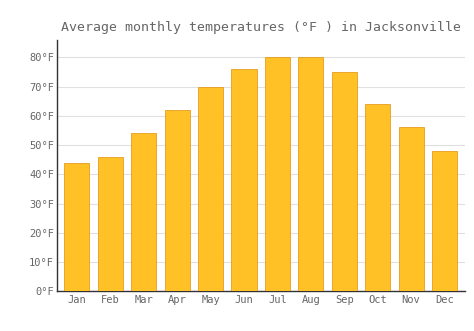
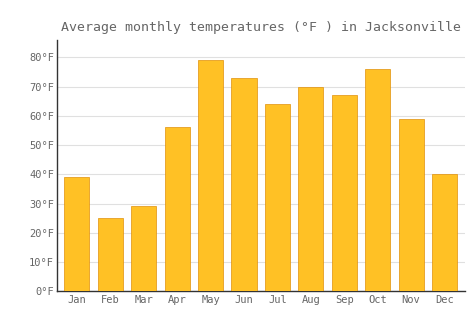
Jan: 44°F -> 39°F
Feb: 46°F -> 25°F
Mar: 54°F -> 29°F
Apr: 62°F -> 56°F
May: 70°F -> 79°F
Jun: 76°F -> 73°F
Jul: 80°F -> 64°F
Aug: 80°F -> 70°F
Sep: 75°F -> 67°F
Oct: 64°F -> 76°F
Nov: 56°F -> 59°F
Dec: 48°F -> 40°F
